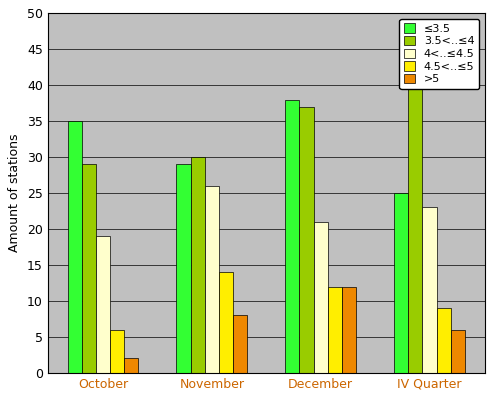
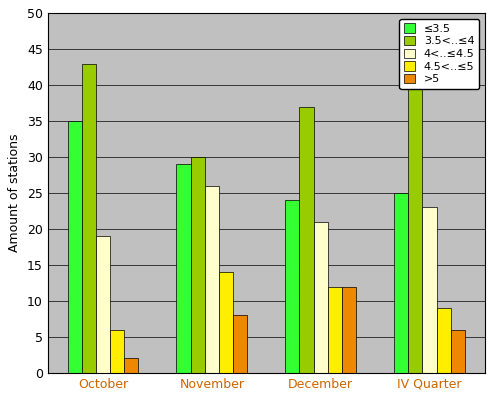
3.5<..≤4/October: 29 -> 43
≤3.5/December: 38 -> 24
